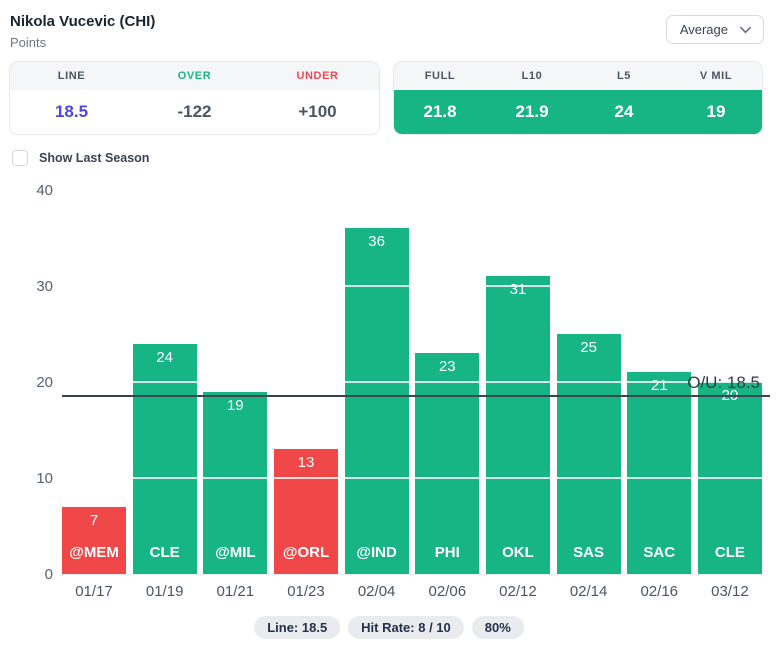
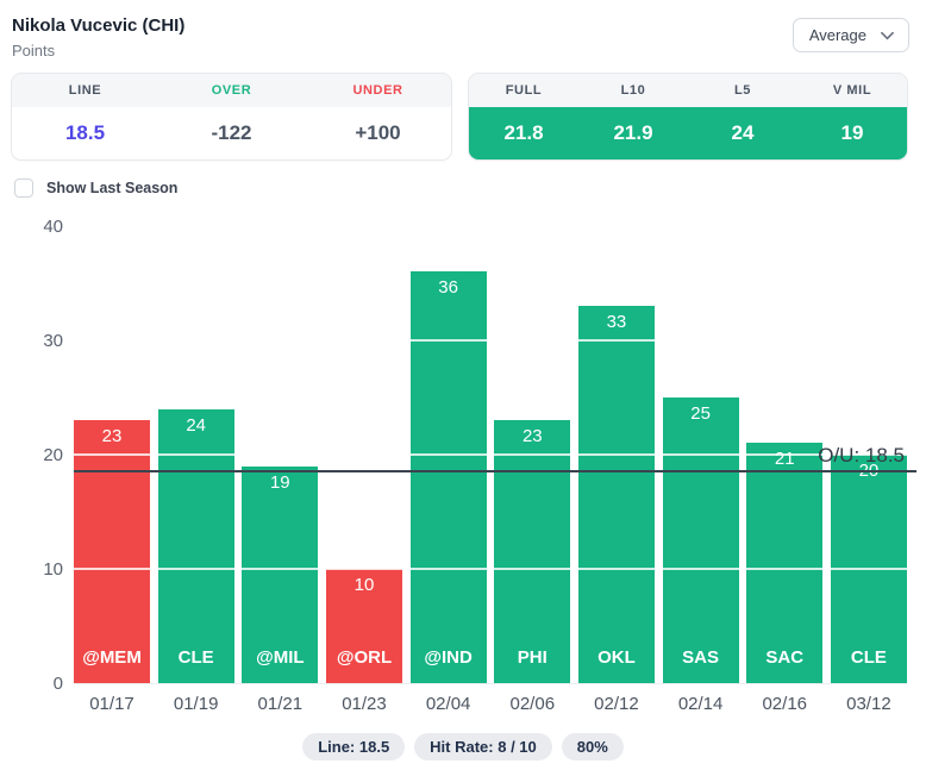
01/17: 7 -> 23
01/23: 13 -> 10
02/12: 31 -> 33
